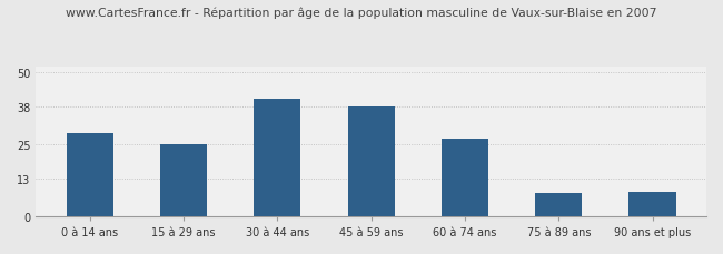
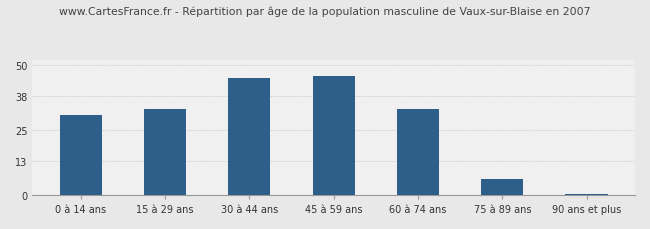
0 à 14 ans: 29.0 -> 31.0
15 à 29 ans: 25.0 -> 33.0
30 à 44 ans: 41.0 -> 45.0
45 à 59 ans: 38.0 -> 46.0
60 à 74 ans: 27.0 -> 33.0
75 à 89 ans: 8.0 -> 6.0
90 ans et plus: 8.5 -> 0.5
